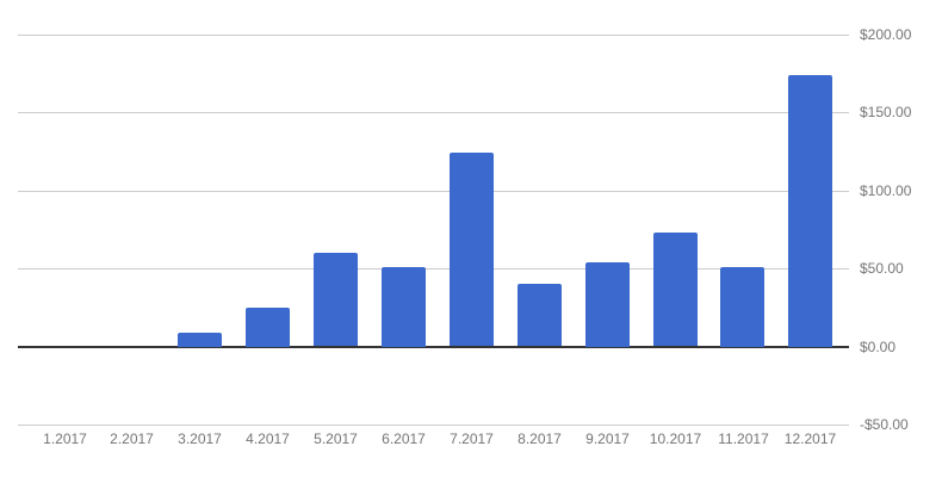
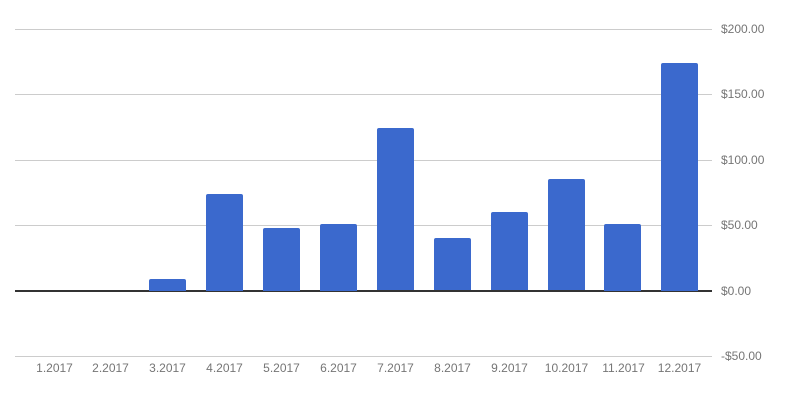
4.2017: $25 -> $74
5.2017: $60 -> $48
9.2017: $54 -> $60
10.2017: $73 -> $85
